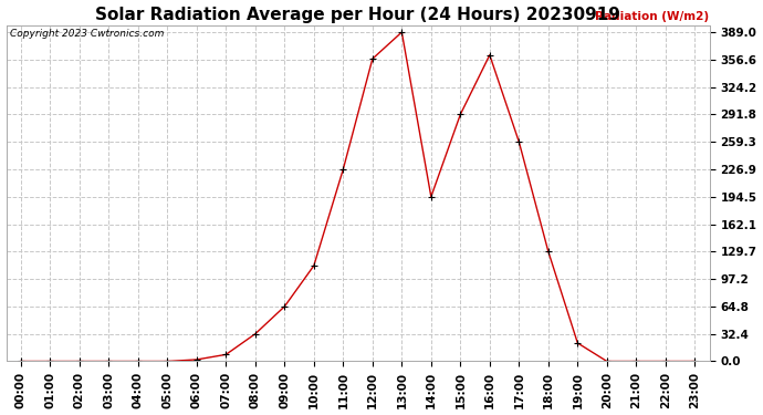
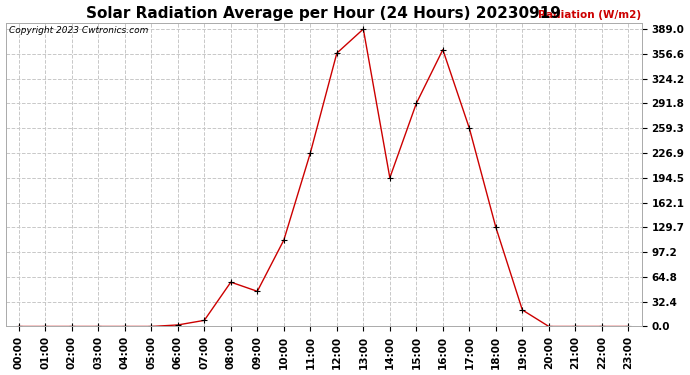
08:00: 32 -> 58
09:00: 65 -> 46
